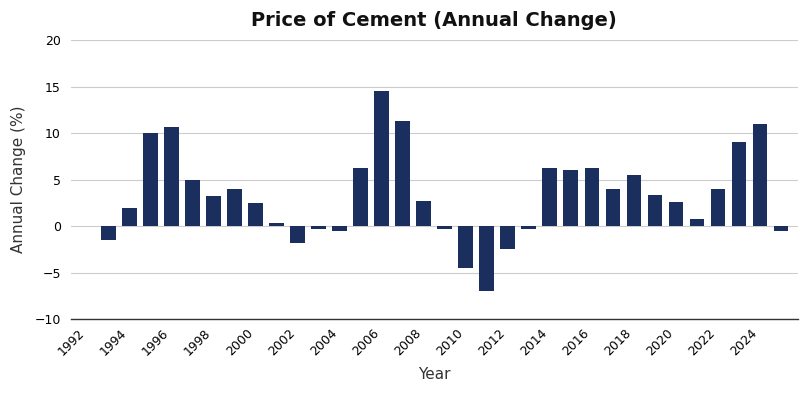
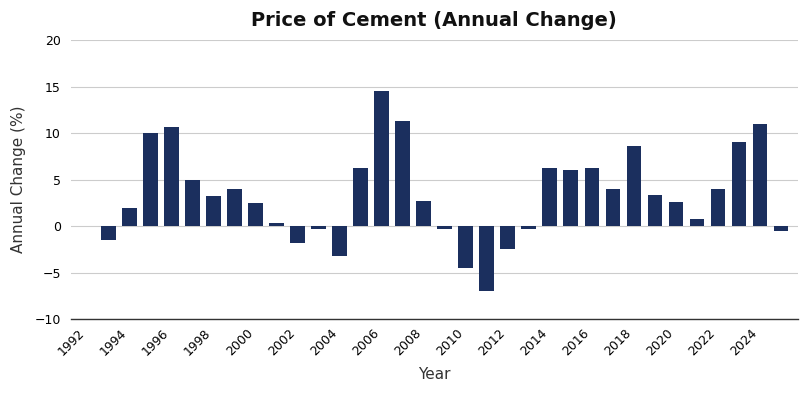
2004: -0.5 -> -3.2
2018: 5.5 -> 8.6
